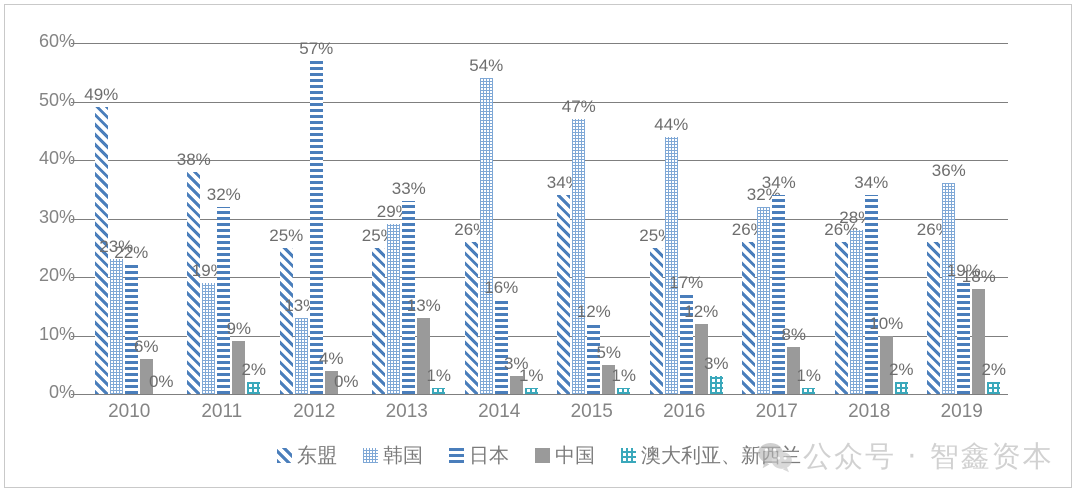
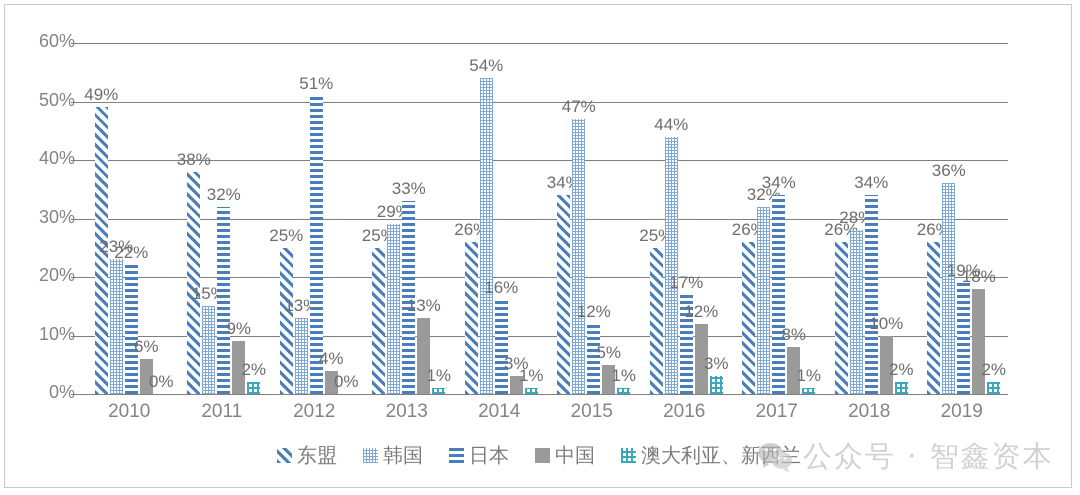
韩国/2011: 19% -> 15%
日本/2012: 57% -> 51%
